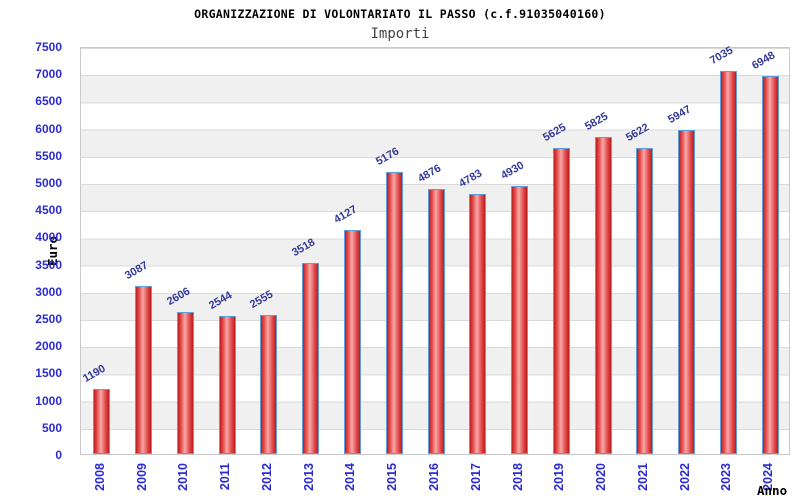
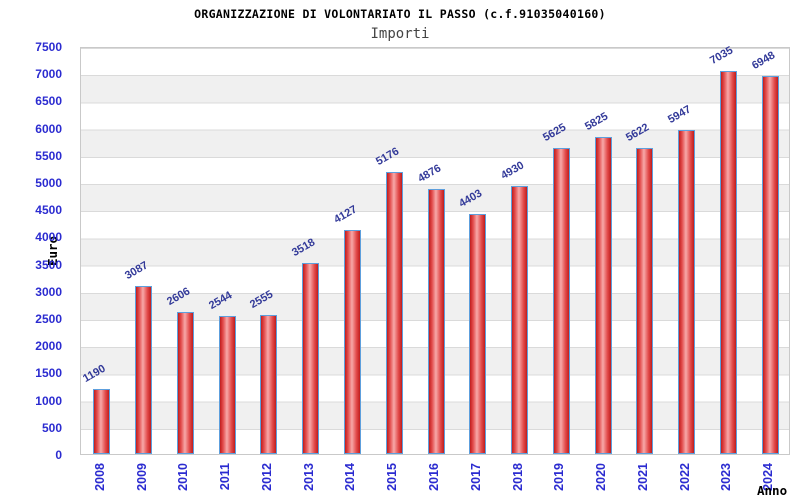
2017: 4783 -> 4403
